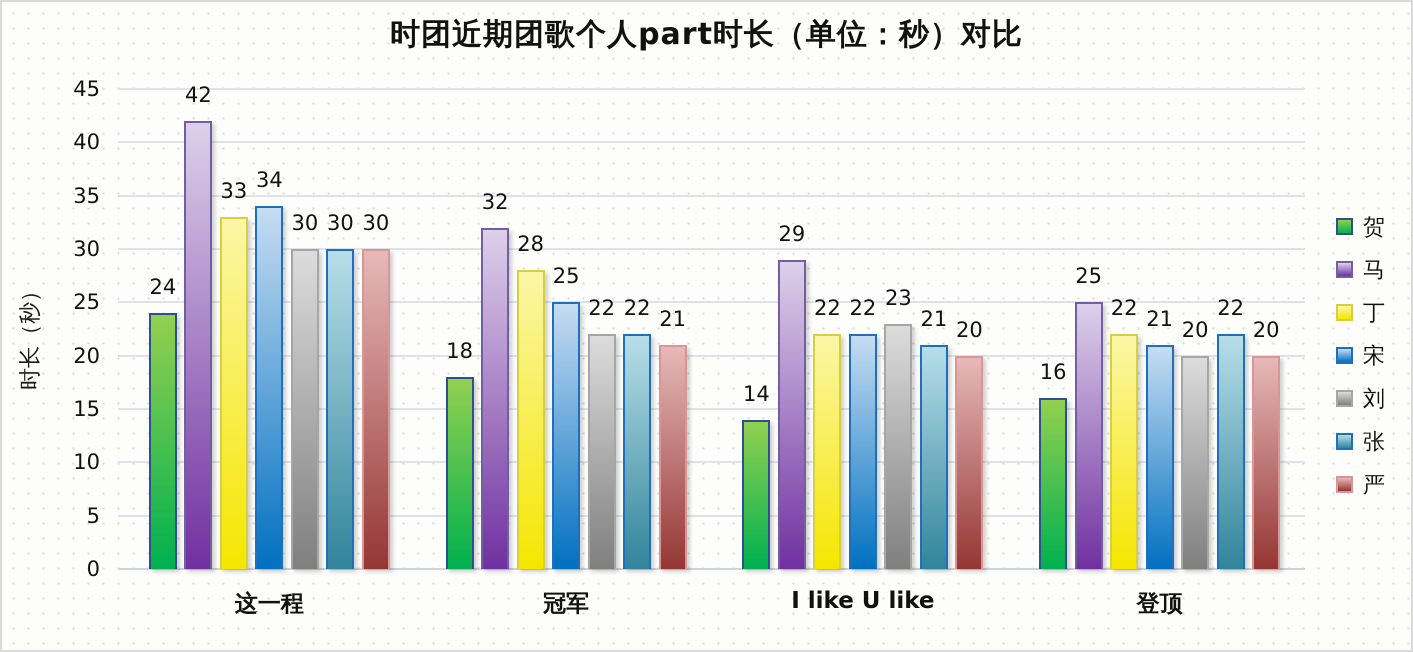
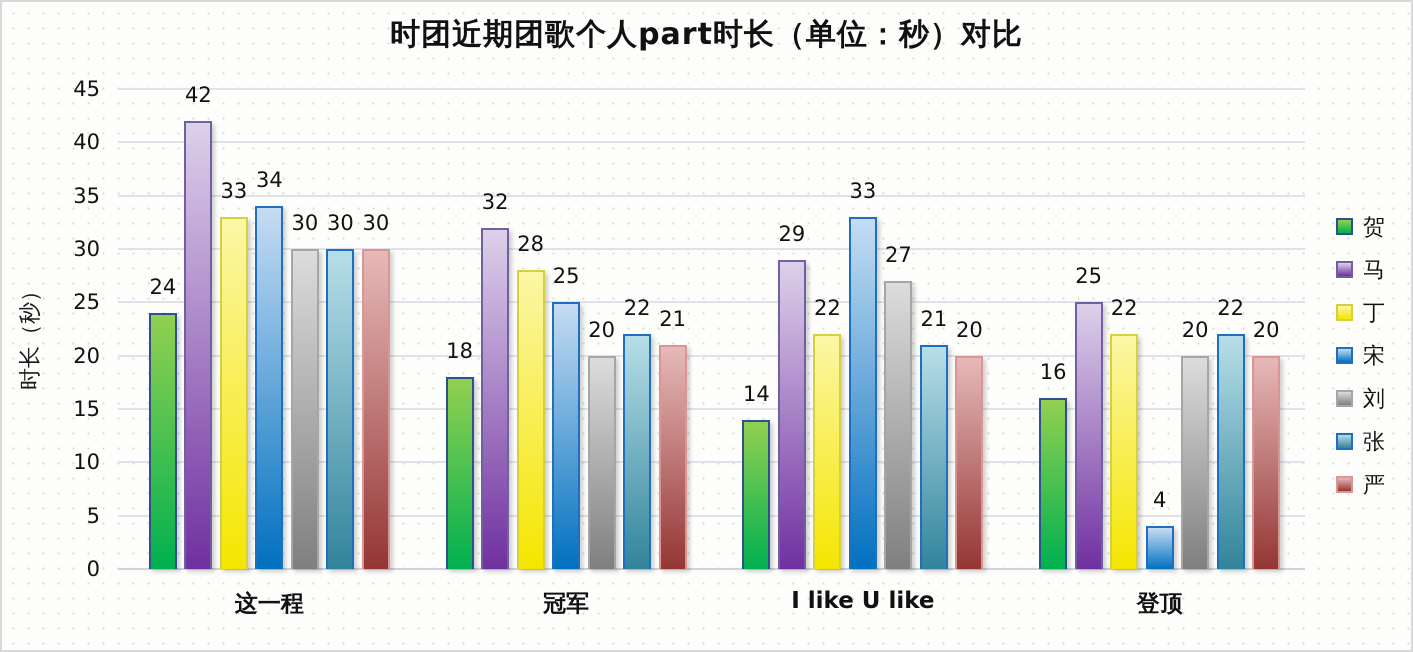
刘/冠军: 22 -> 20
宋/I like U like: 22 -> 33
刘/I like U like: 23 -> 27
宋/登顶: 21 -> 4
